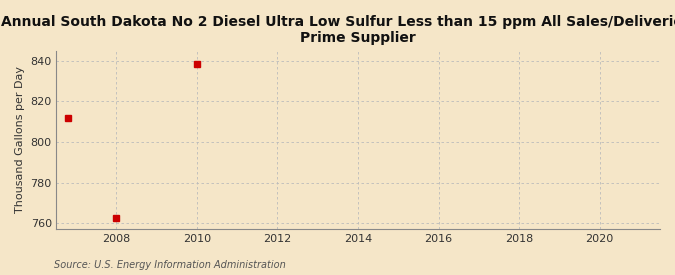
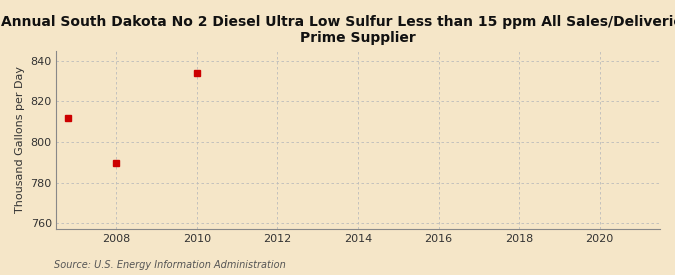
2008: 762.5 -> 789.5
2010: 838.5 -> 834.0
